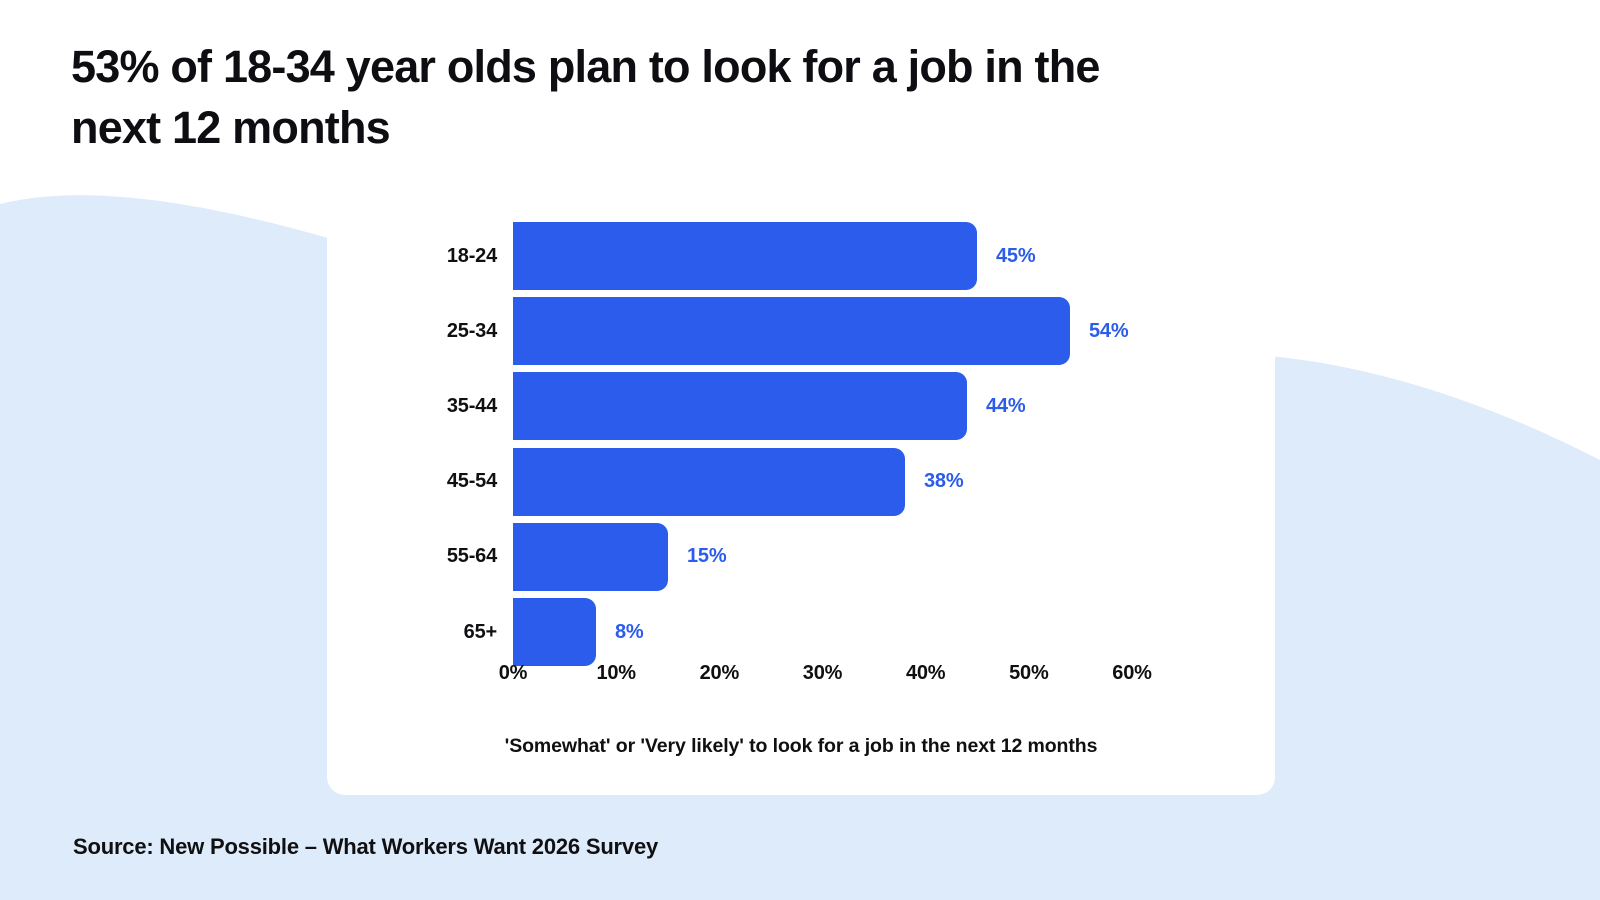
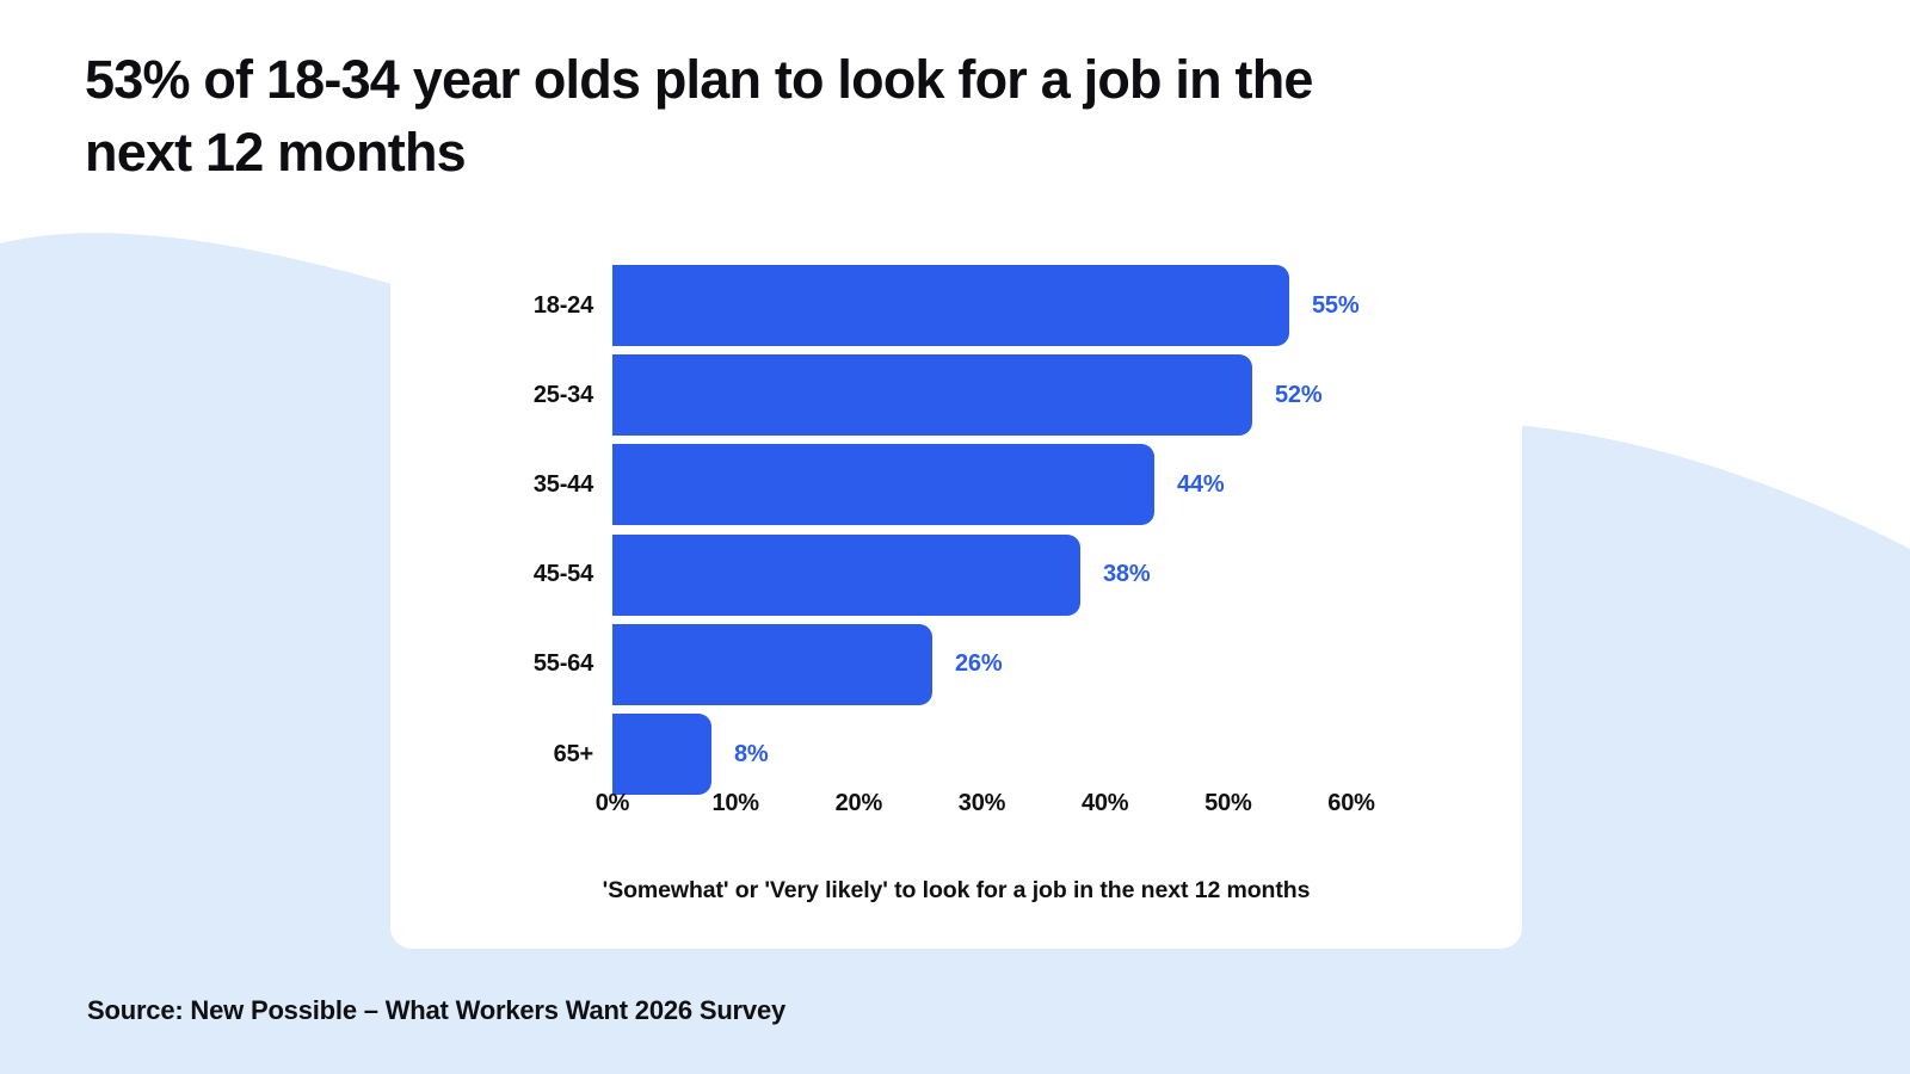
18-24: 45% -> 55%
25-34: 54% -> 52%
55-64: 15% -> 26%
